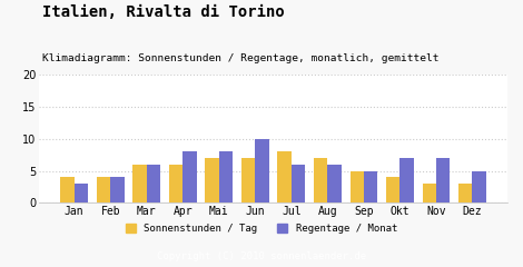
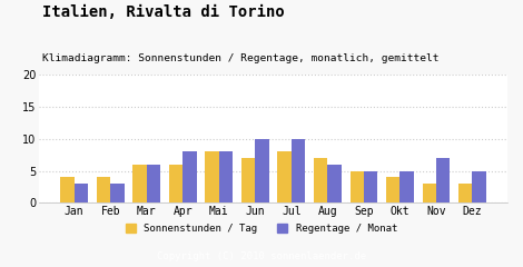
Regentage / Monat/Feb: 4 -> 3
Sonnenstunden / Tag/Mai: 7 -> 8
Regentage / Monat/Jul: 6 -> 10
Regentage / Monat/Okt: 7 -> 5
